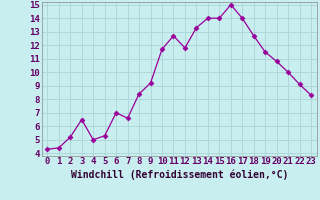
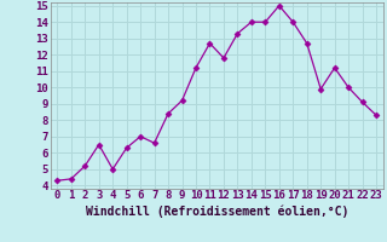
5: 5.3 -> 6.3
10: 11.7 -> 11.2
19: 11.5 -> 9.9
20: 10.8 -> 11.2
